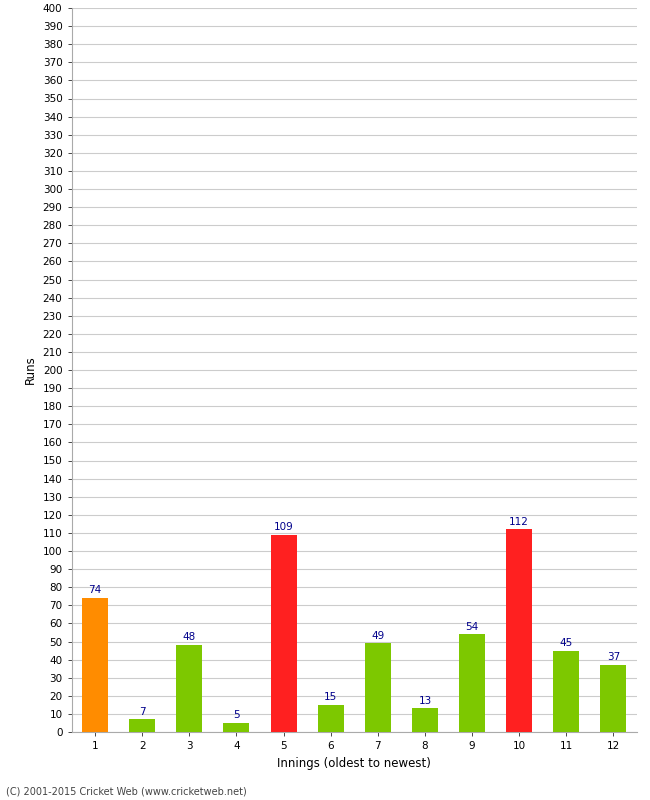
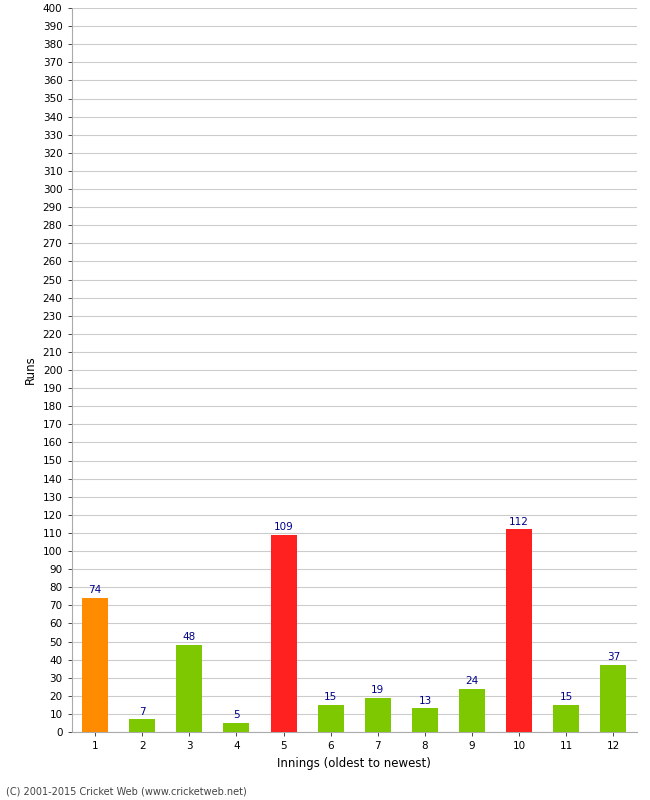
7: 49 -> 19
9: 54 -> 24
11: 45 -> 15
